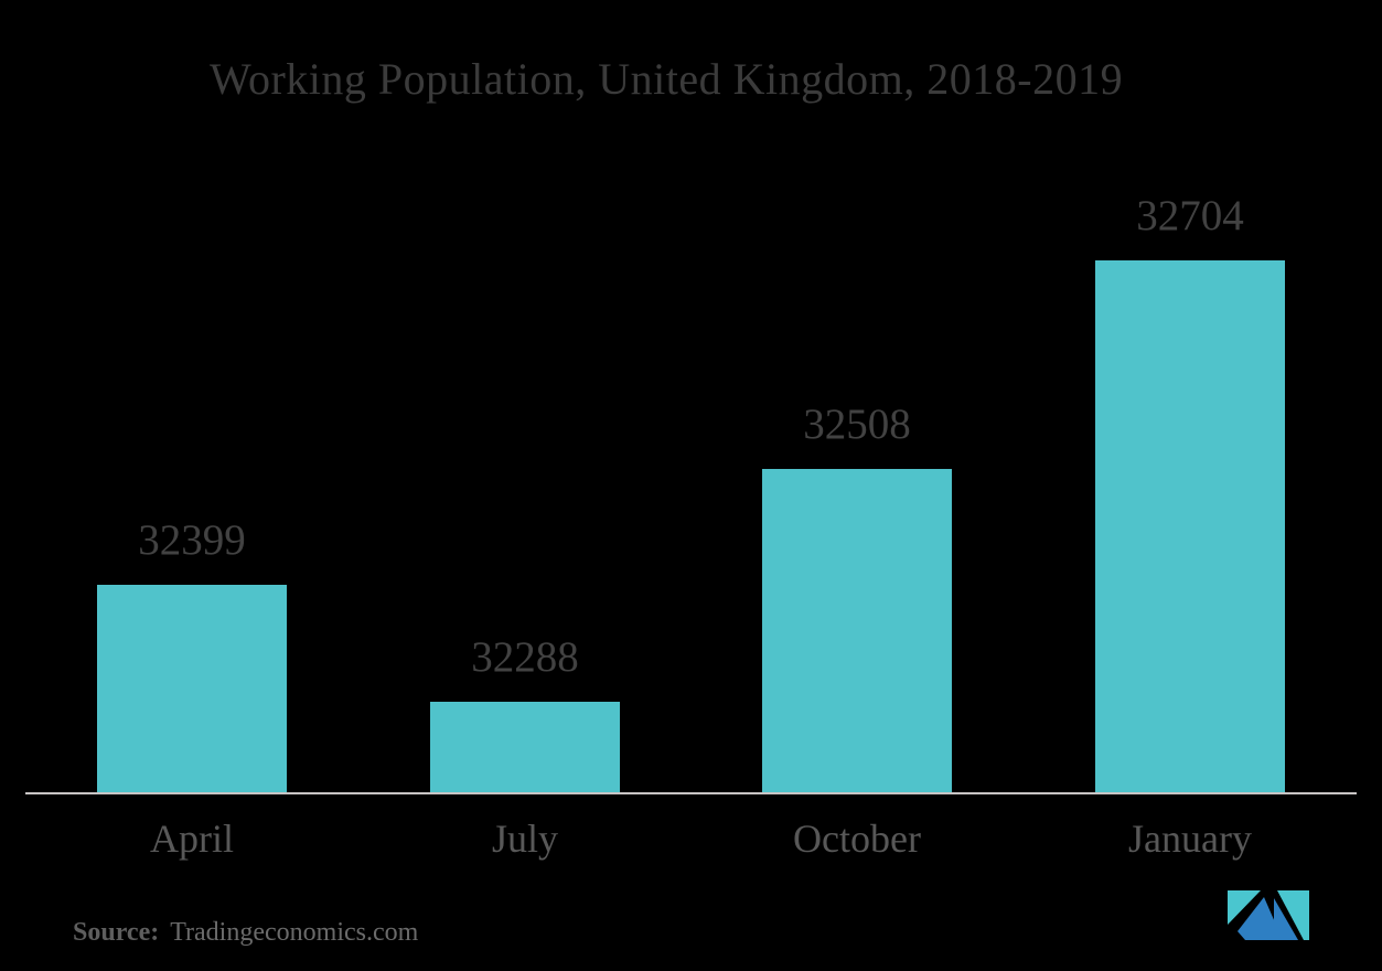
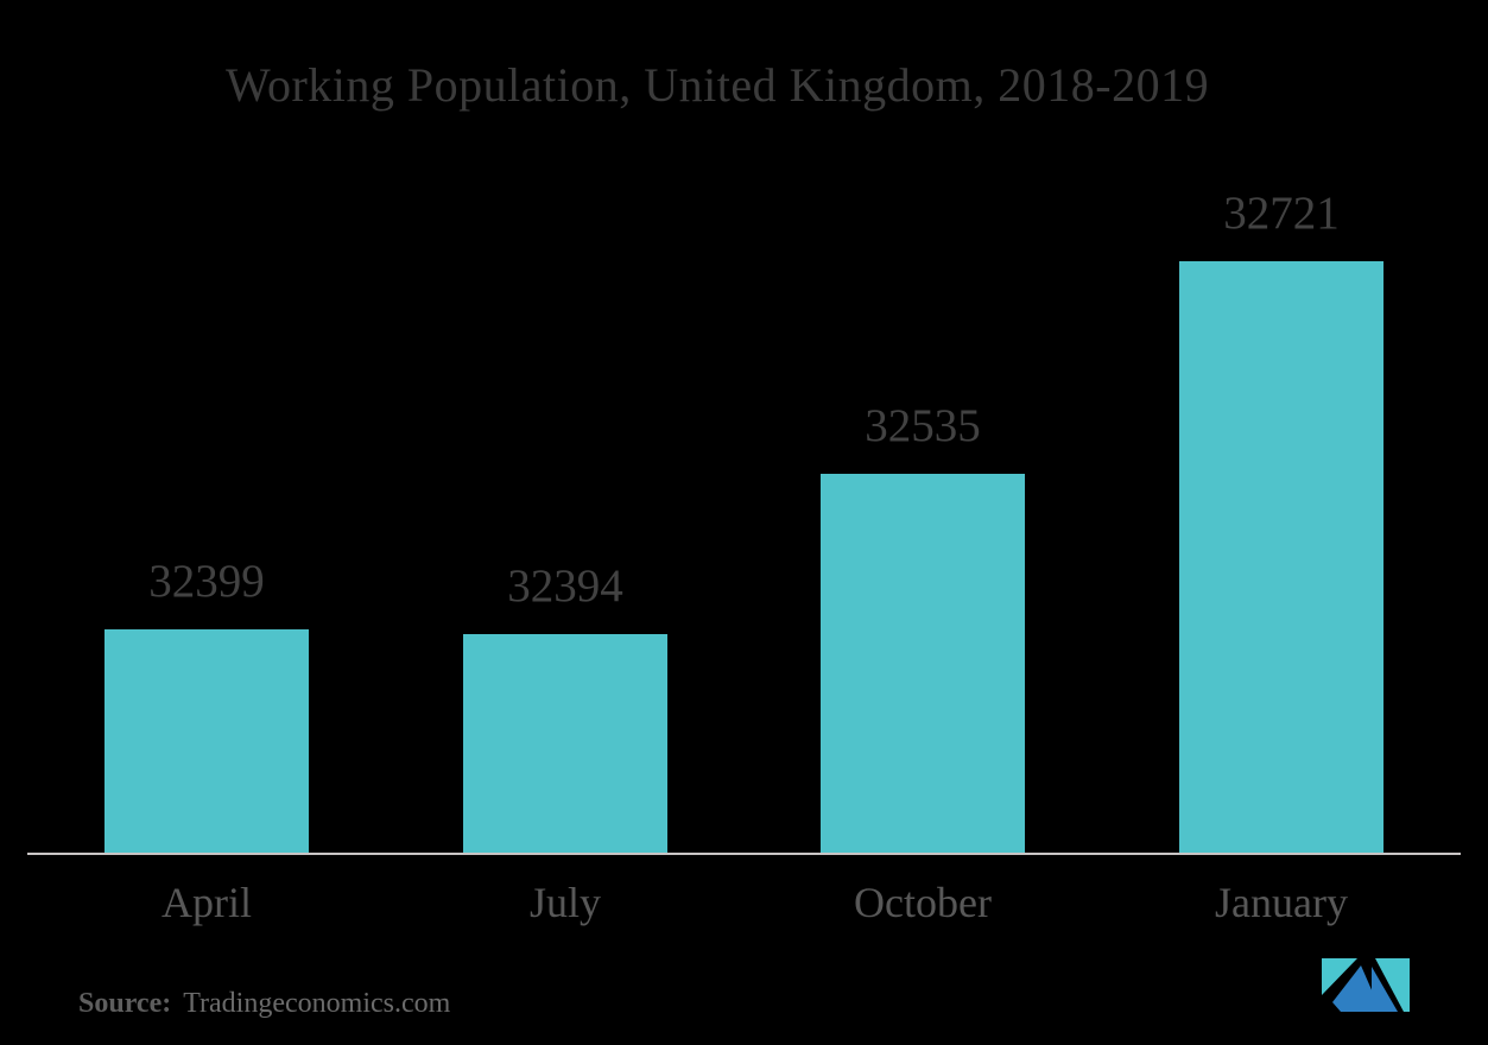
July: 32288 -> 32394
October: 32508 -> 32535
January: 32704 -> 32721
